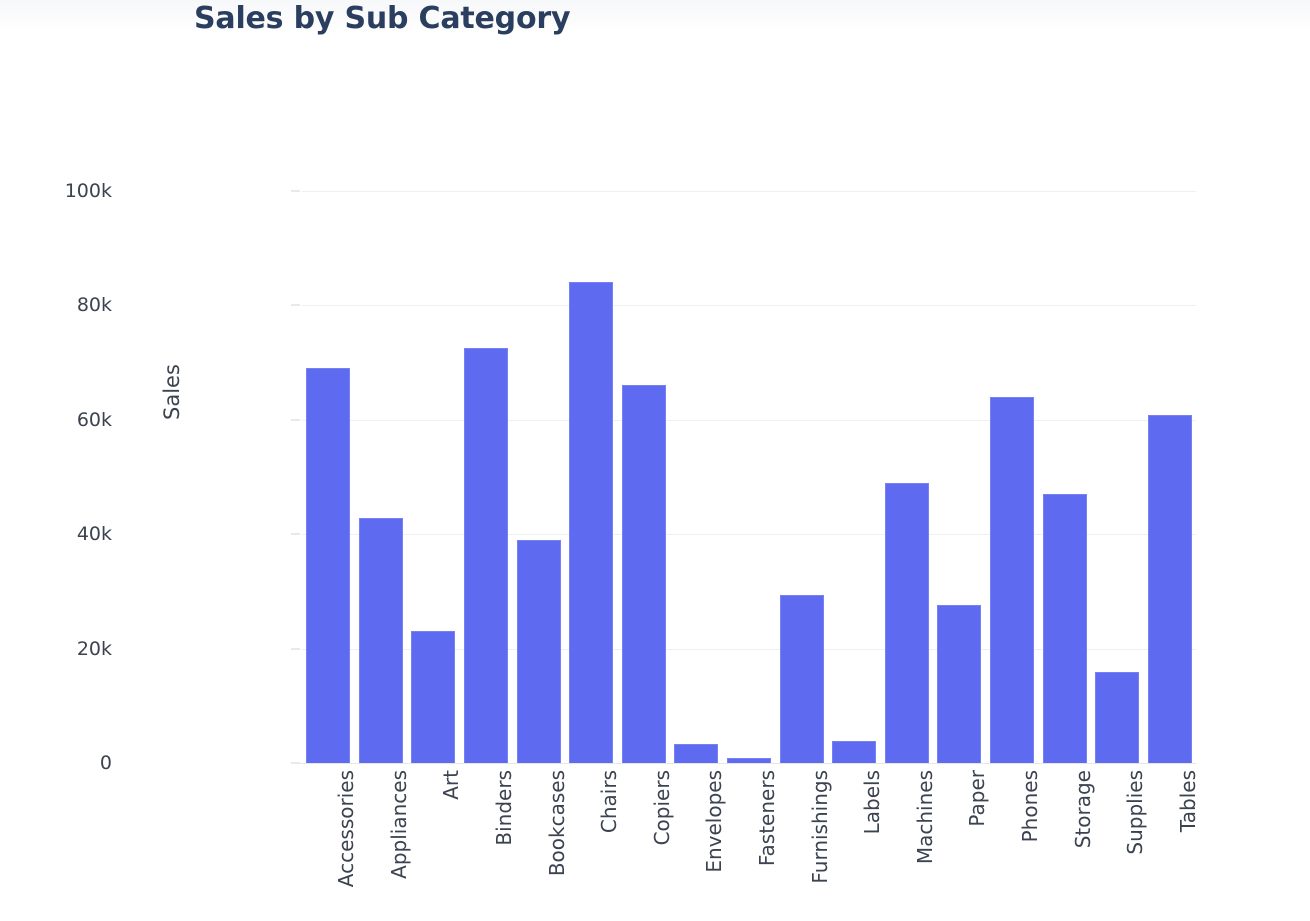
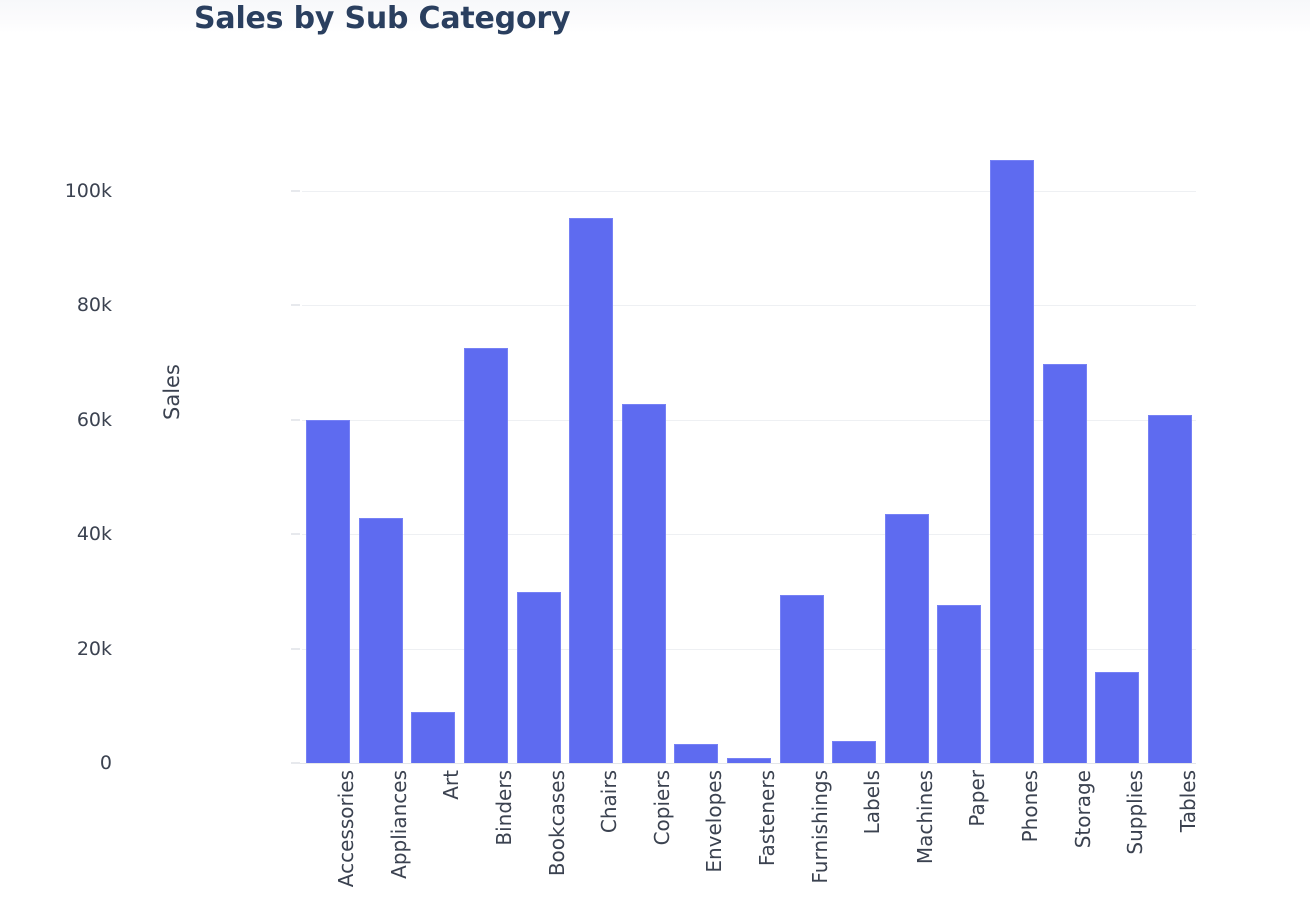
Accessories: 69k -> 60k
Art: 23k -> 9k
Bookcases: 39k -> 30k
Chairs: 84k -> 95k
Copiers: 66k -> 63k
Machines: 49k -> 44k
Phones: 64k -> 105k
Storage: 47k -> 70k
